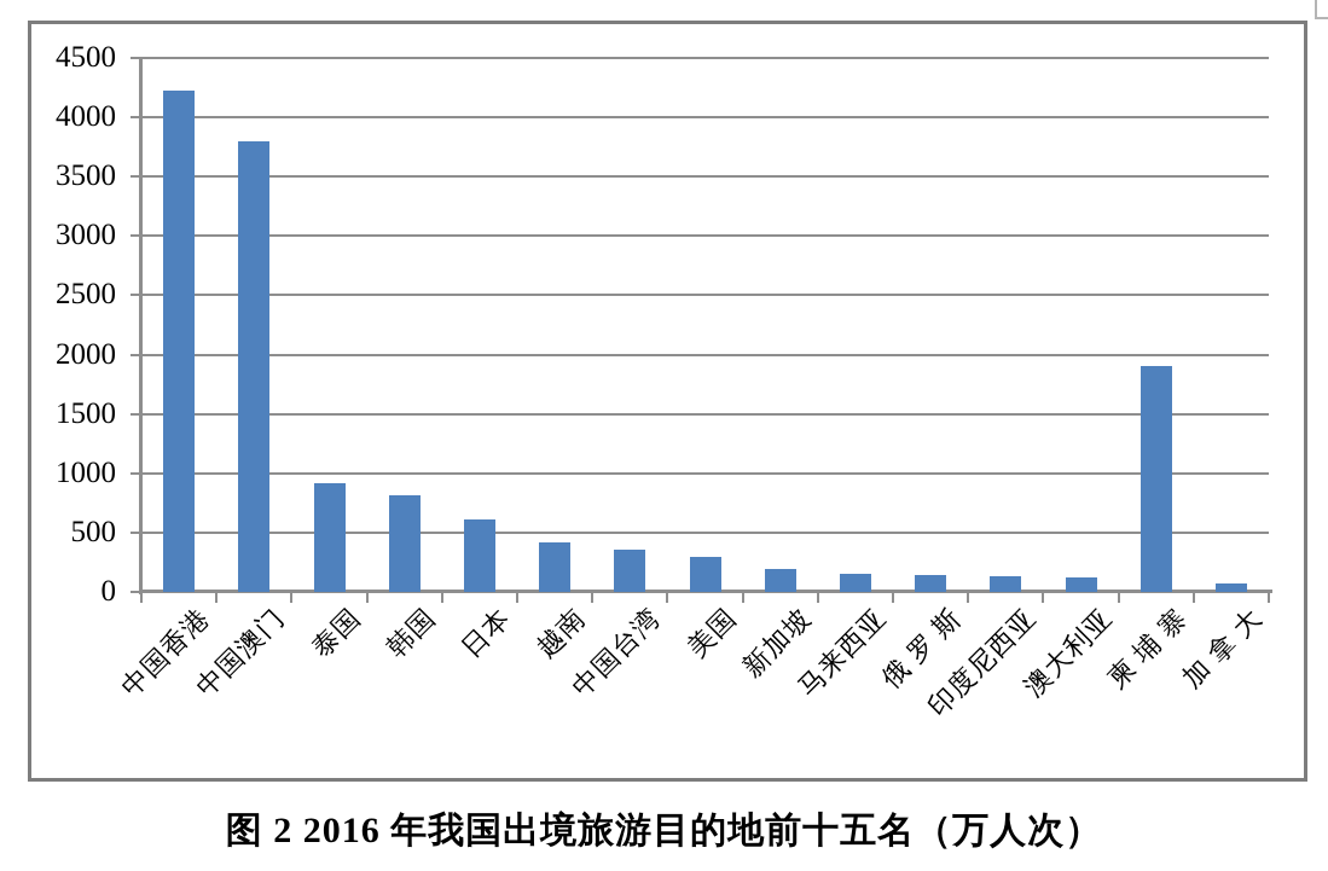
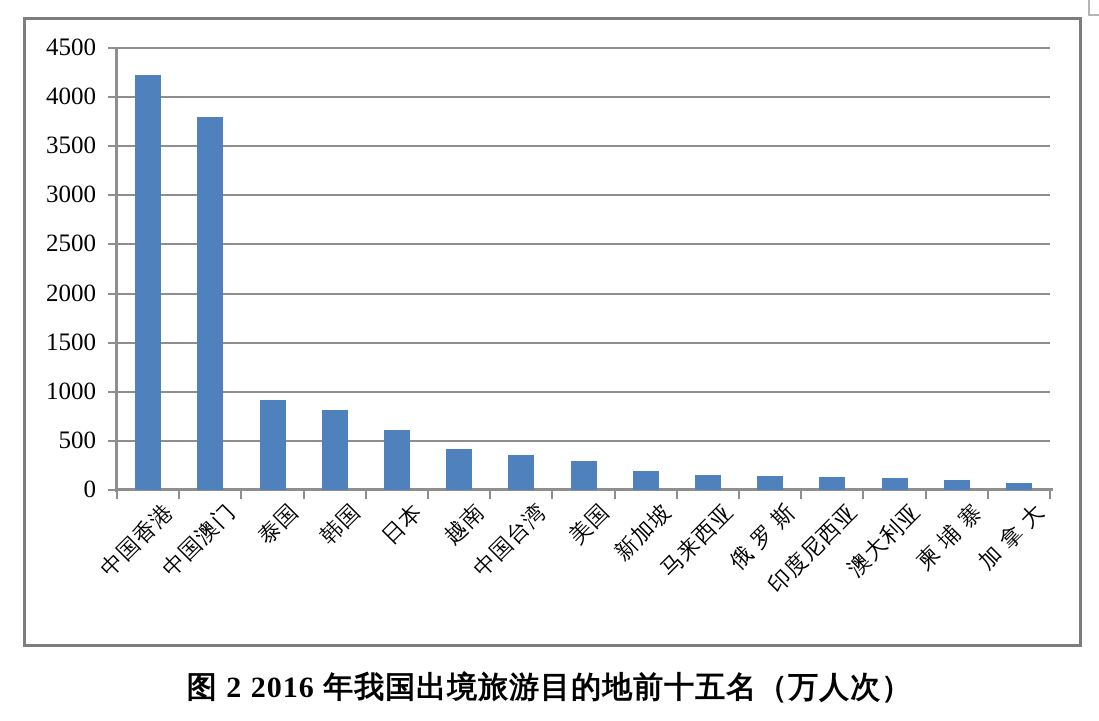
柬 埔 寨: 1900 -> 100
